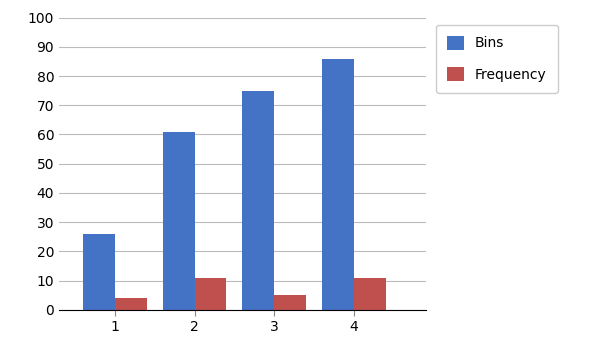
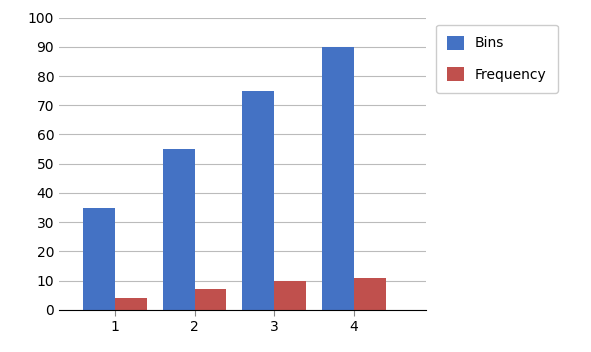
Bins/1: 26 -> 35
Bins/2: 61 -> 55
Frequency/2: 11 -> 7
Frequency/3: 5 -> 10
Bins/4: 86 -> 90
